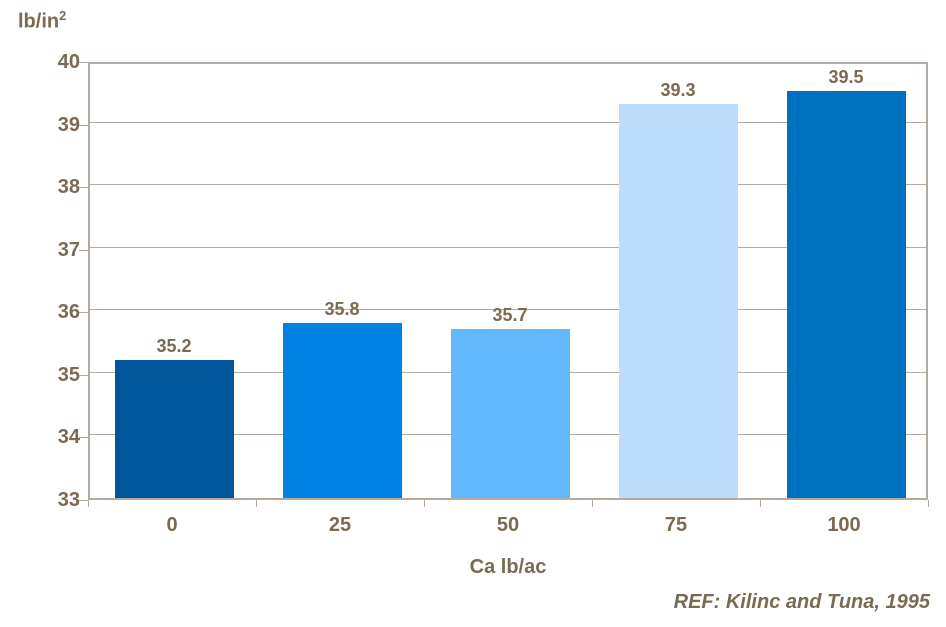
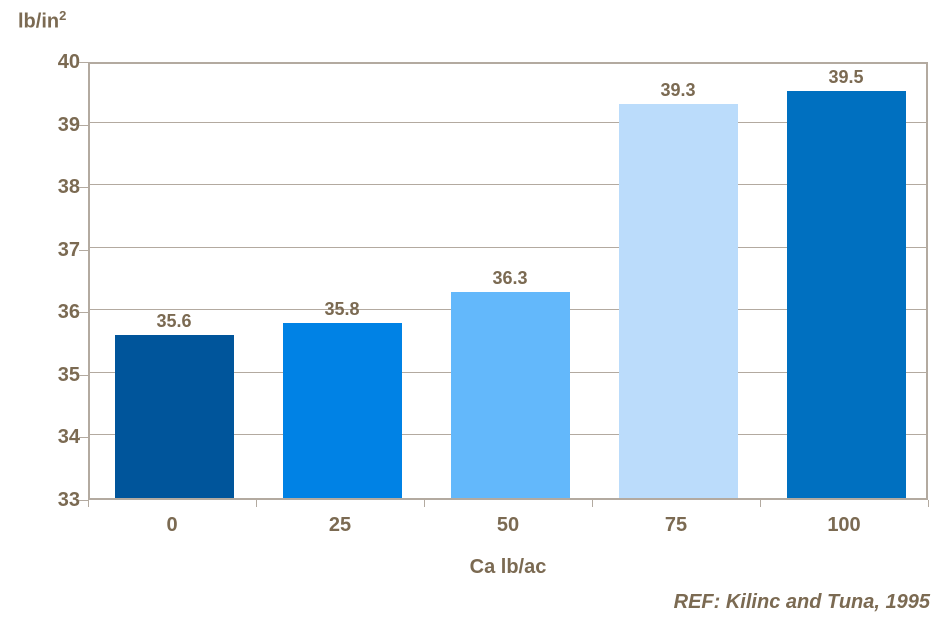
0: 35.2 -> 35.6
50: 35.7 -> 36.3
